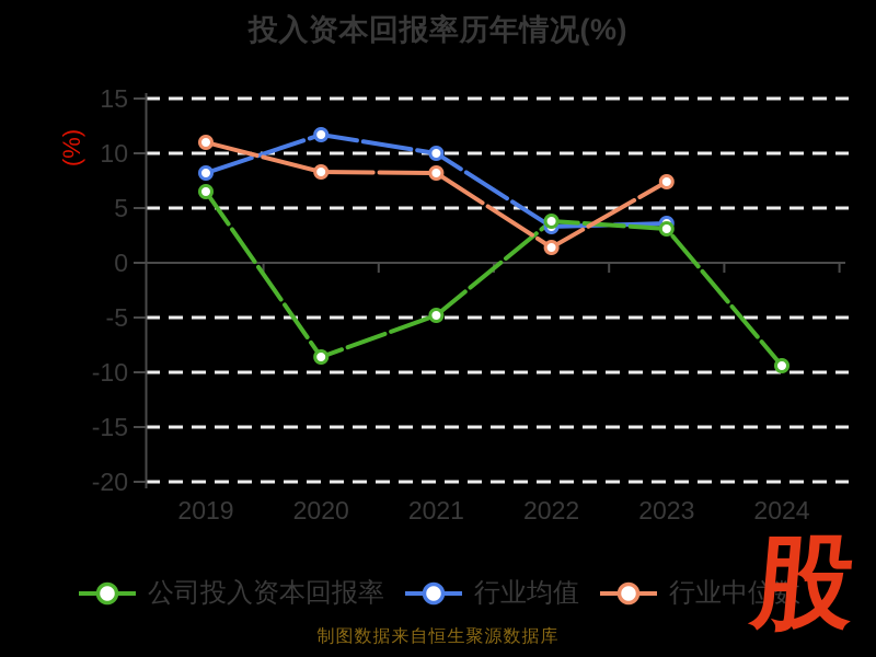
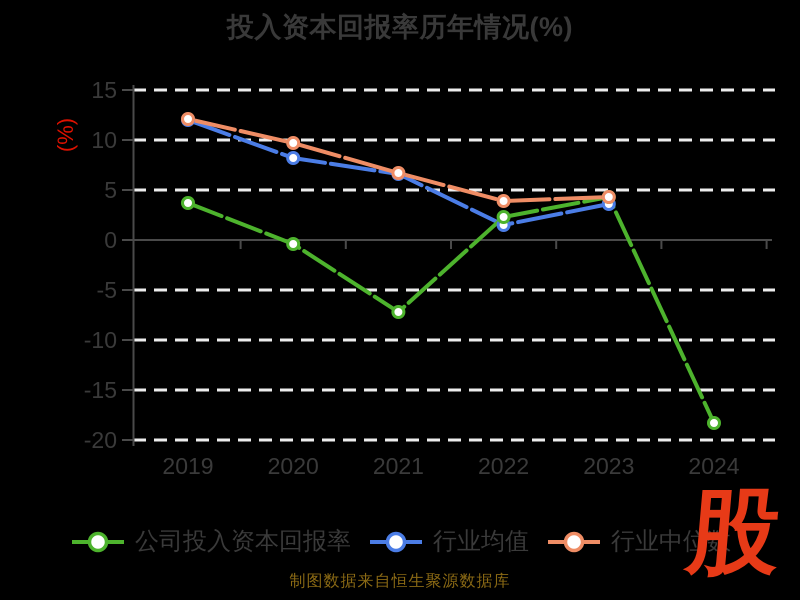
公司投入资本回报率/2019: 6.5 -> 3.7
行业均值/2019: 8.2 -> 12.0
行业中位数/2019: 11.0 -> 12.1
公司投入资本回报率/2020: -8.6 -> -0.4
行业均值/2020: 11.7 -> 8.2
行业中位数/2020: 8.3 -> 9.7
公司投入资本回报率/2021: -4.8 -> -7.2
行业均值/2021: 10.0 -> 6.6
行业中位数/2021: 8.2 -> 6.7
公司投入资本回报率/2022: 3.8 -> 2.3
行业均值/2022: 3.3 -> 1.5
行业中位数/2022: 1.4 -> 3.9
公司投入资本回报率/2023: 3.1 -> 4.3
行业中位数/2023: 7.4 -> 4.3
公司投入资本回报率/2024: -9.4 -> -18.3
